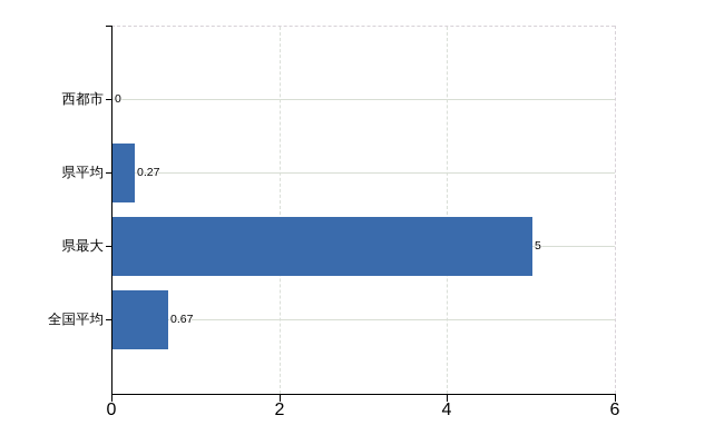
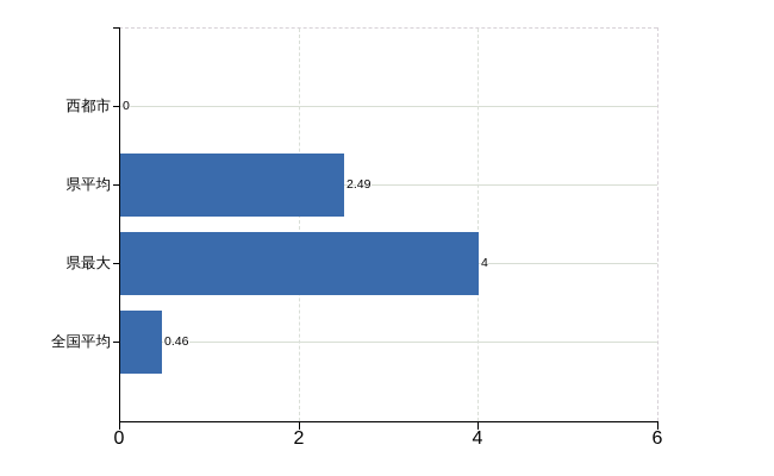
県平均: 0.27 -> 2.49
県最大: 5 -> 4
全国平均: 0.67 -> 0.46
